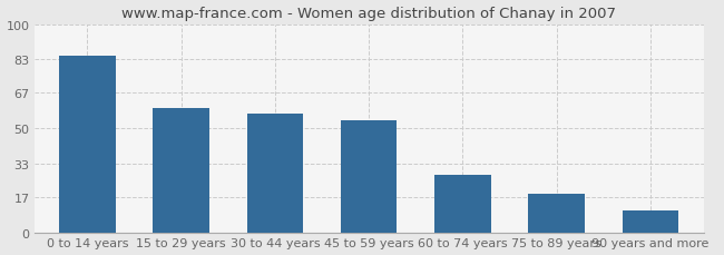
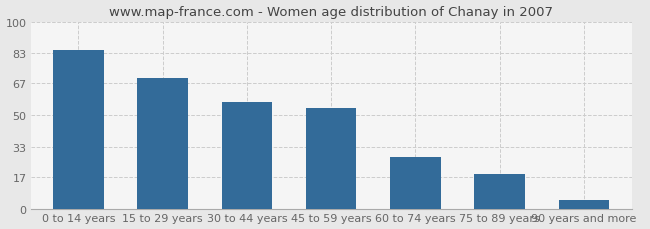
15 to 29 years: 60 -> 70
90 years and more: 11 -> 5
